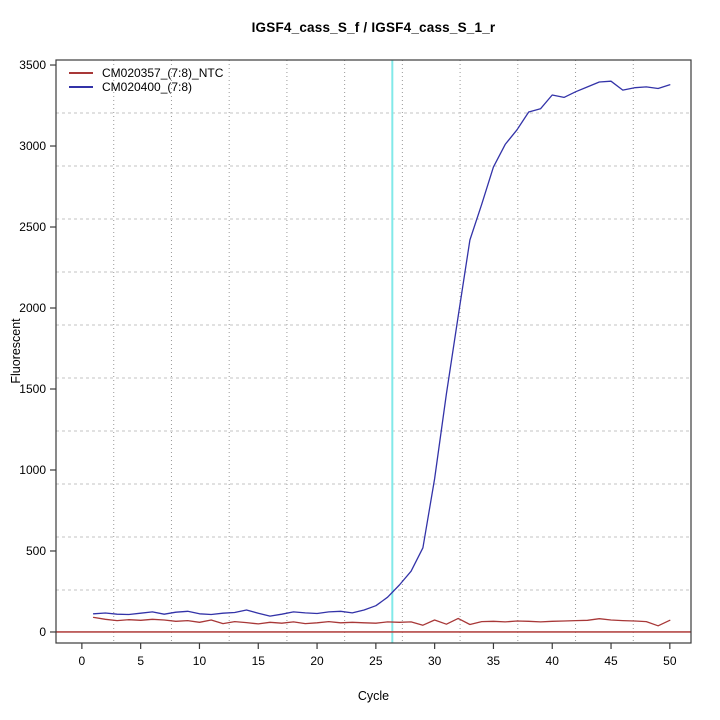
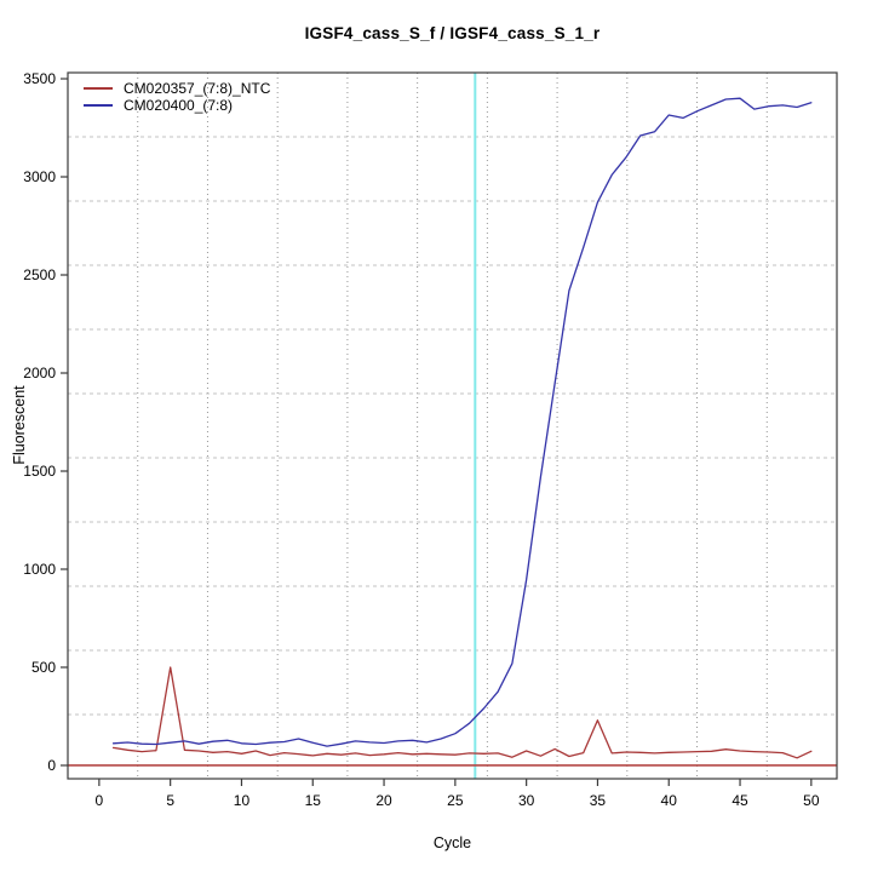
CM020357_(7:8)_NTC/5: 70 -> 500
CM020357_(7:8)_NTC/35: 70 -> 230
